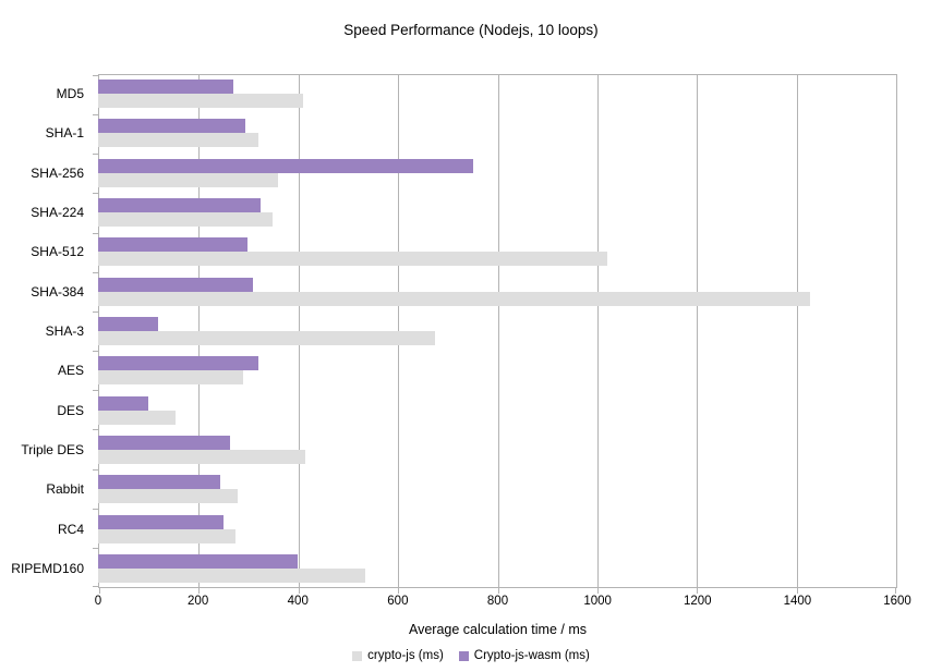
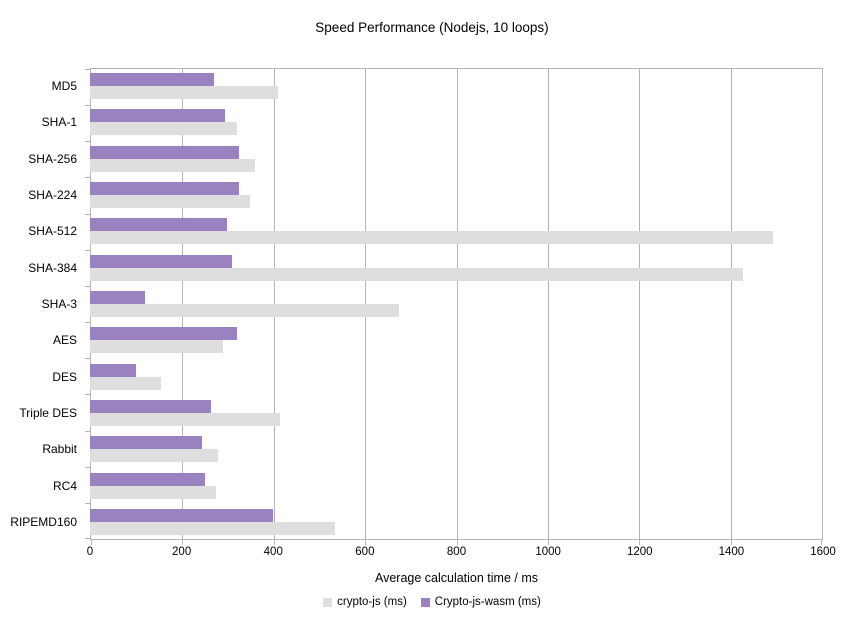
Crypto-js-wasm (ms)/SHA-256: 750 -> 320
crypto-js (ms)/SHA-512: 1020 -> 1490
